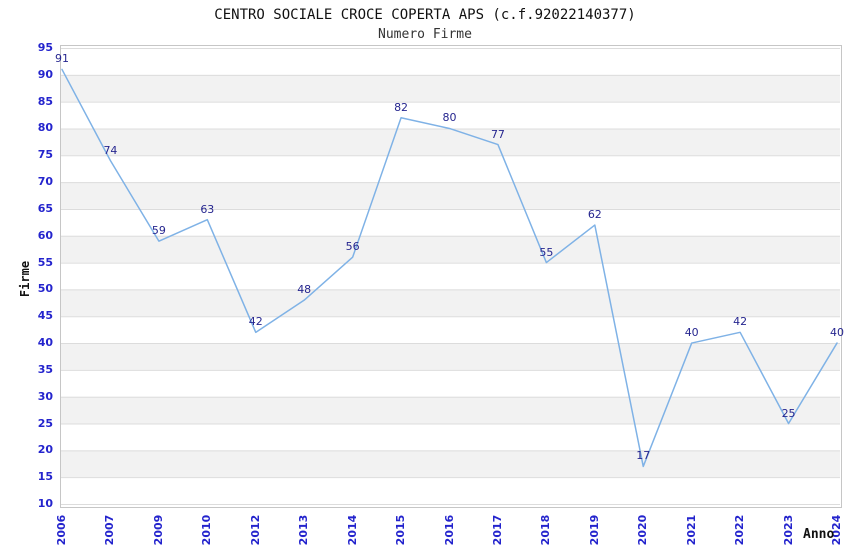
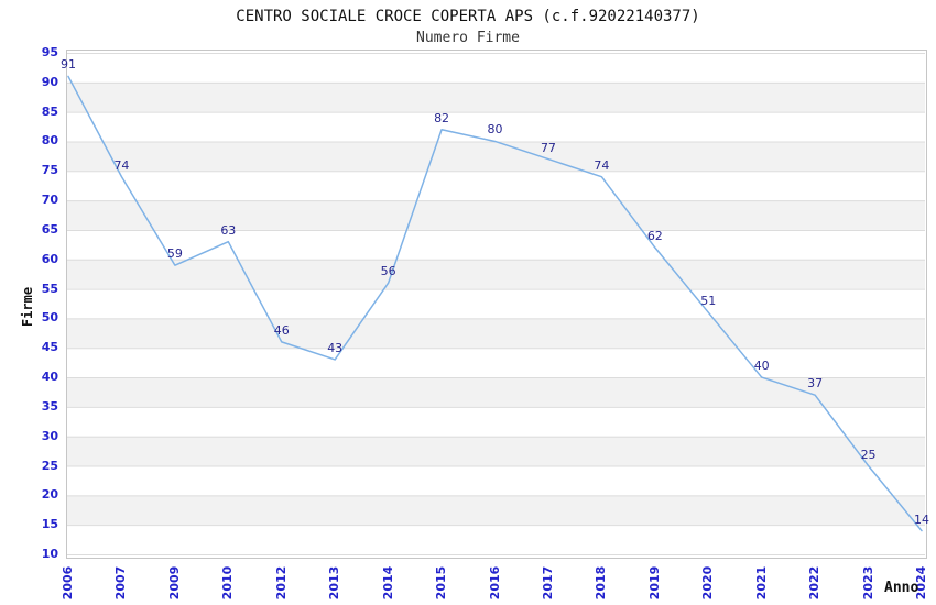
2012: 42 -> 46
2013: 48 -> 43
2018: 55 -> 74
2020: 17 -> 51
2022: 42 -> 37
2024: 40 -> 14
